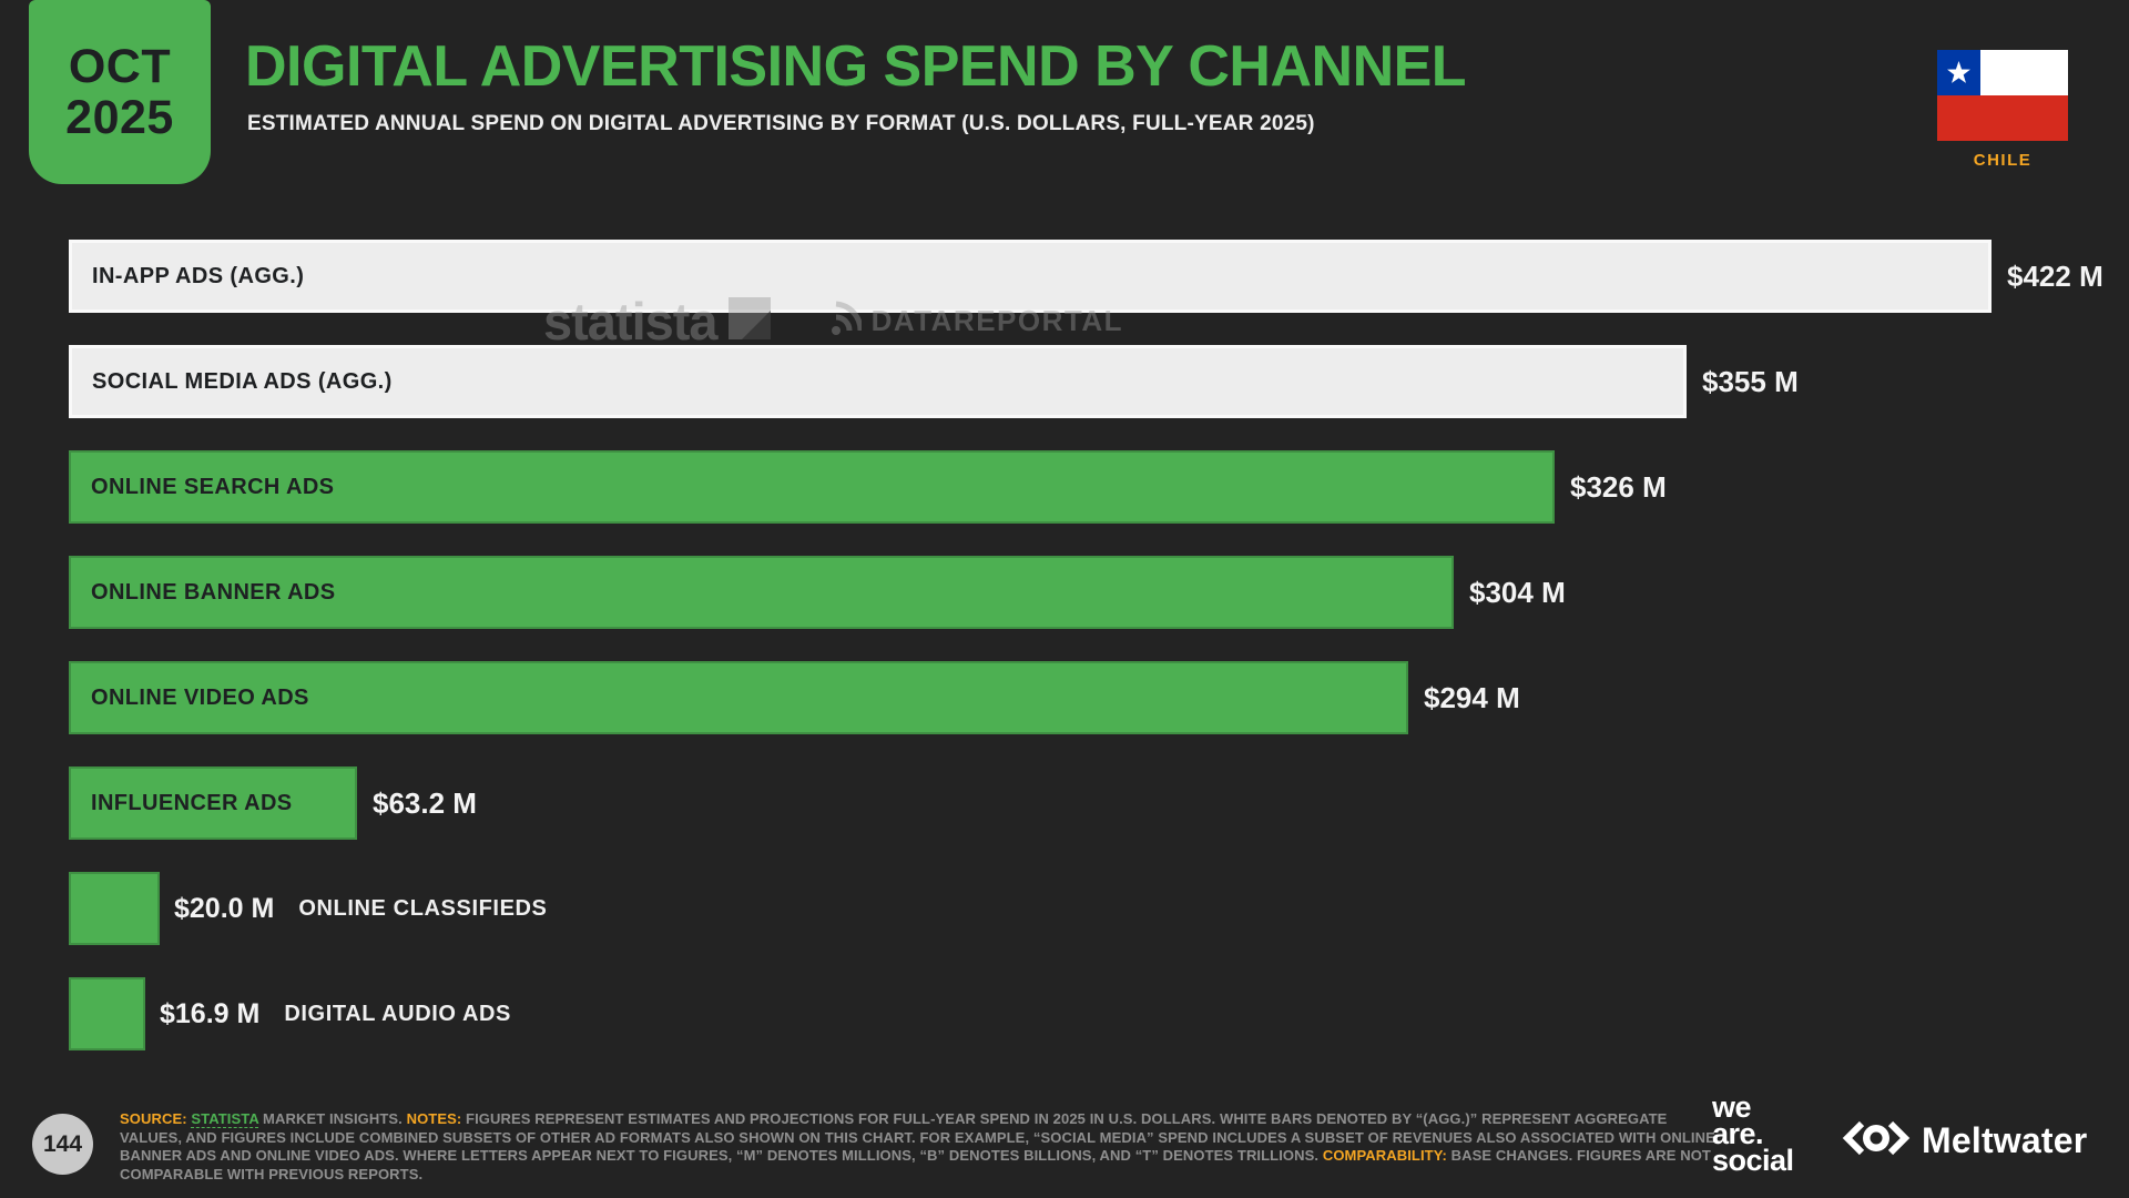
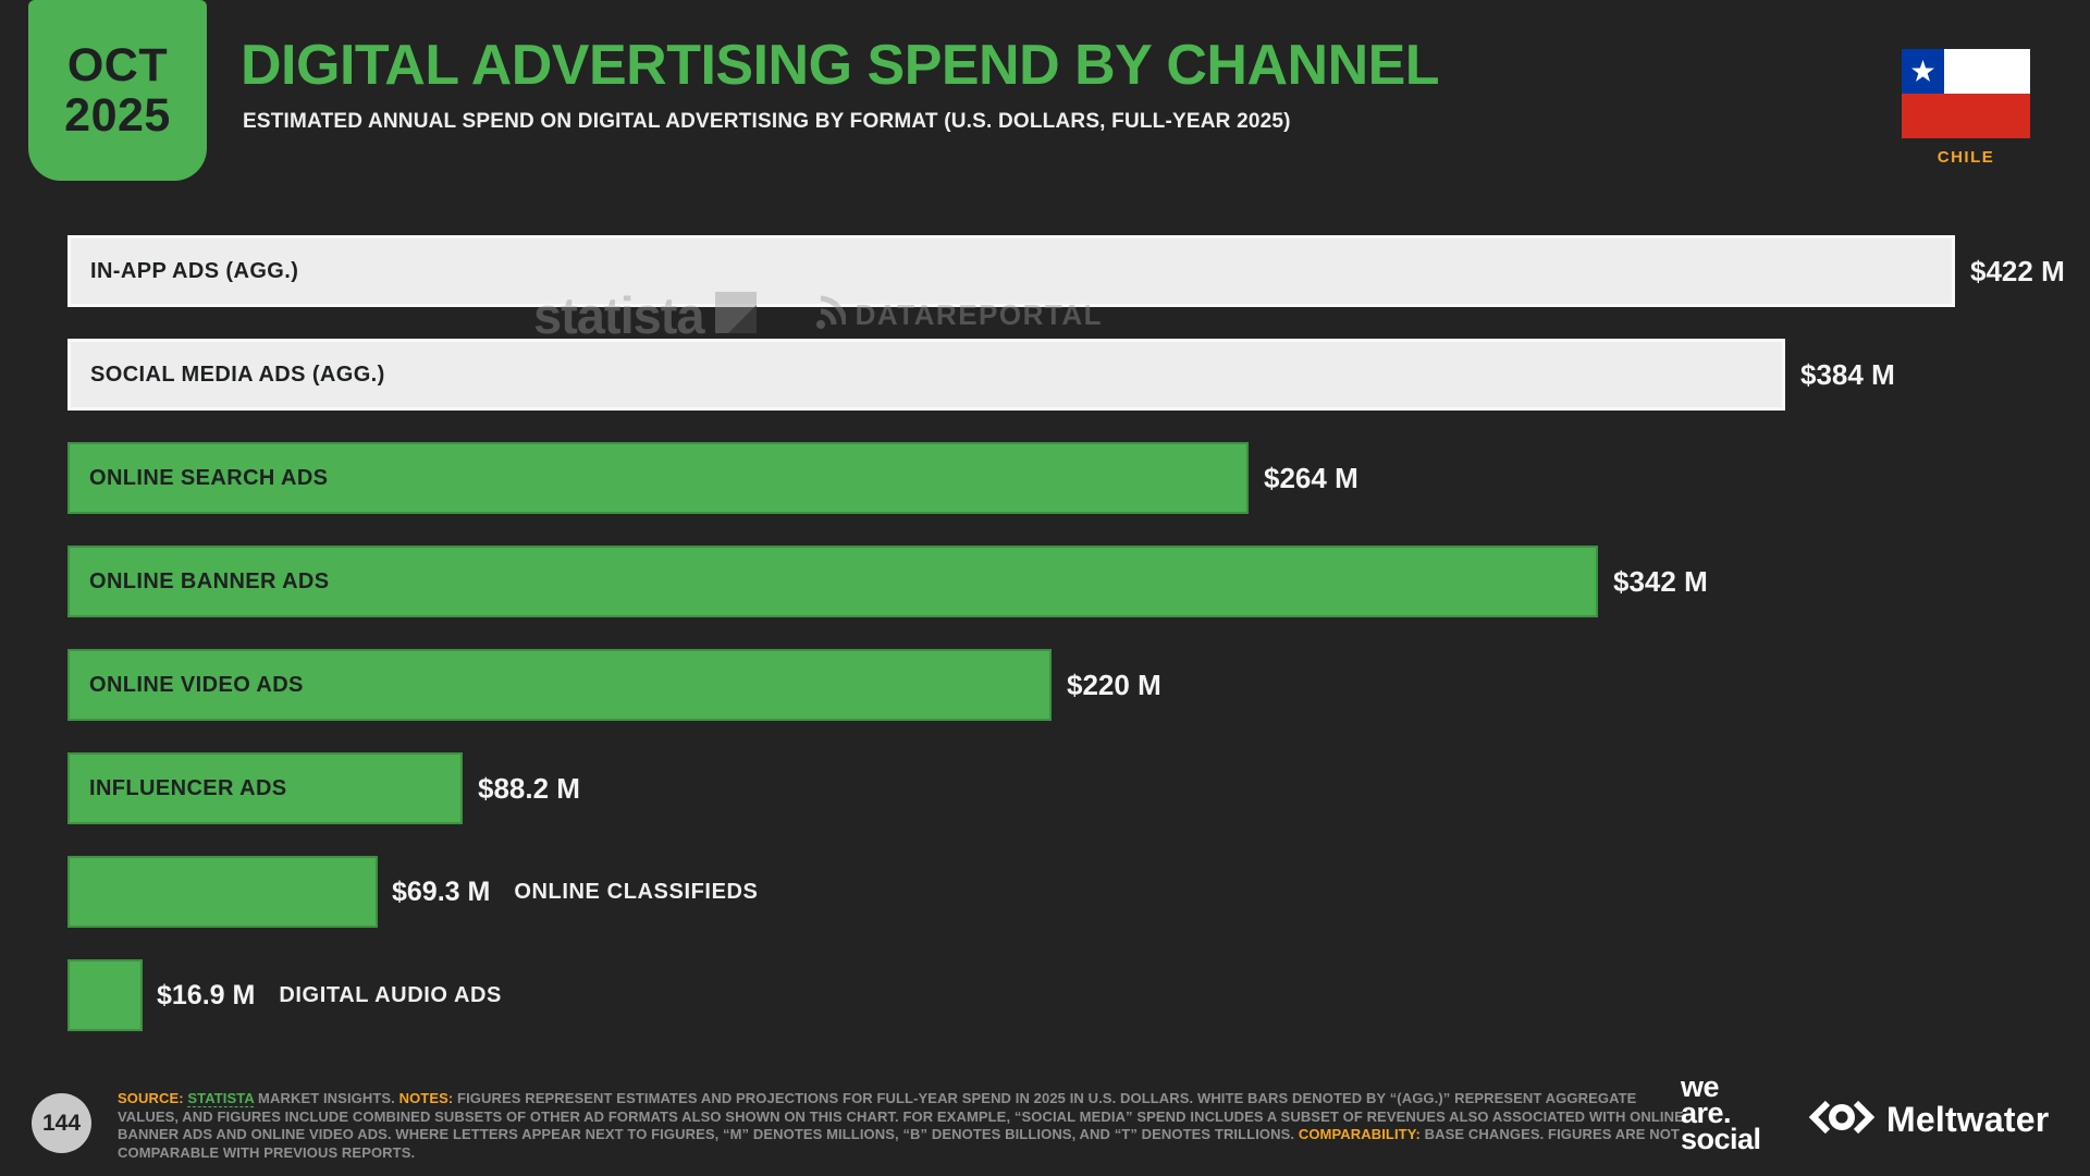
SOCIAL MEDIA ADS (AGG.): $355 -> $384
ONLINE SEARCH ADS: $326 -> $264
ONLINE BANNER ADS: $304 -> $342
ONLINE VIDEO ADS: $294 -> $220
INFLUENCER ADS: $63.2 -> $88.2
ONLINE CLASSIFIEDS: $20.0 -> $69.3
